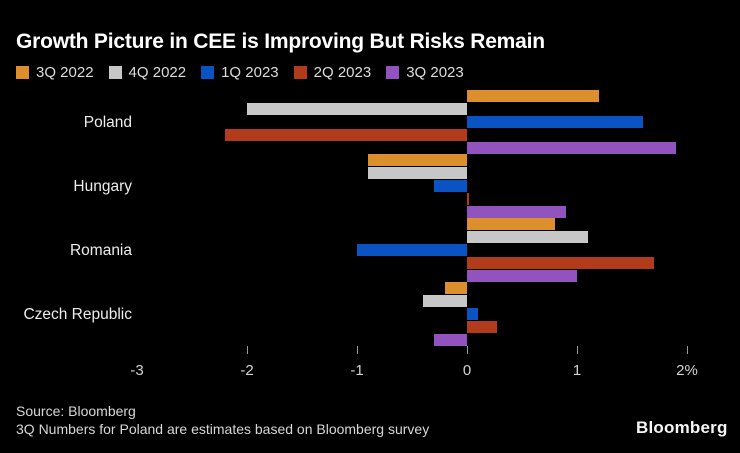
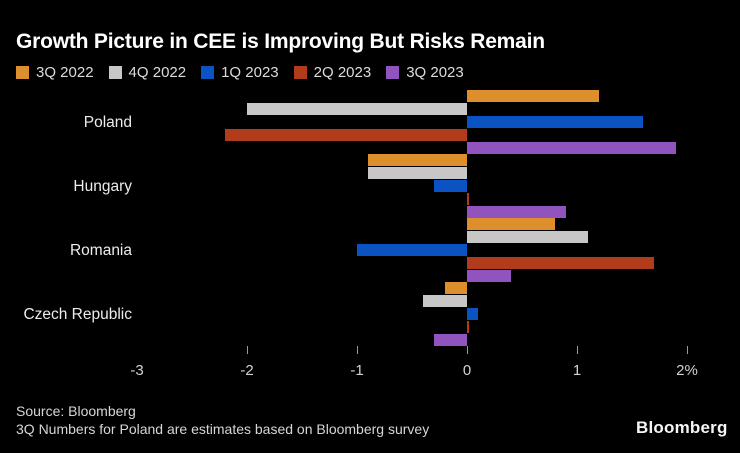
3Q 2023/Romania: 1.0% -> 0.4%
2Q 2023/Czech Republic: 0.27% -> 0.02%
